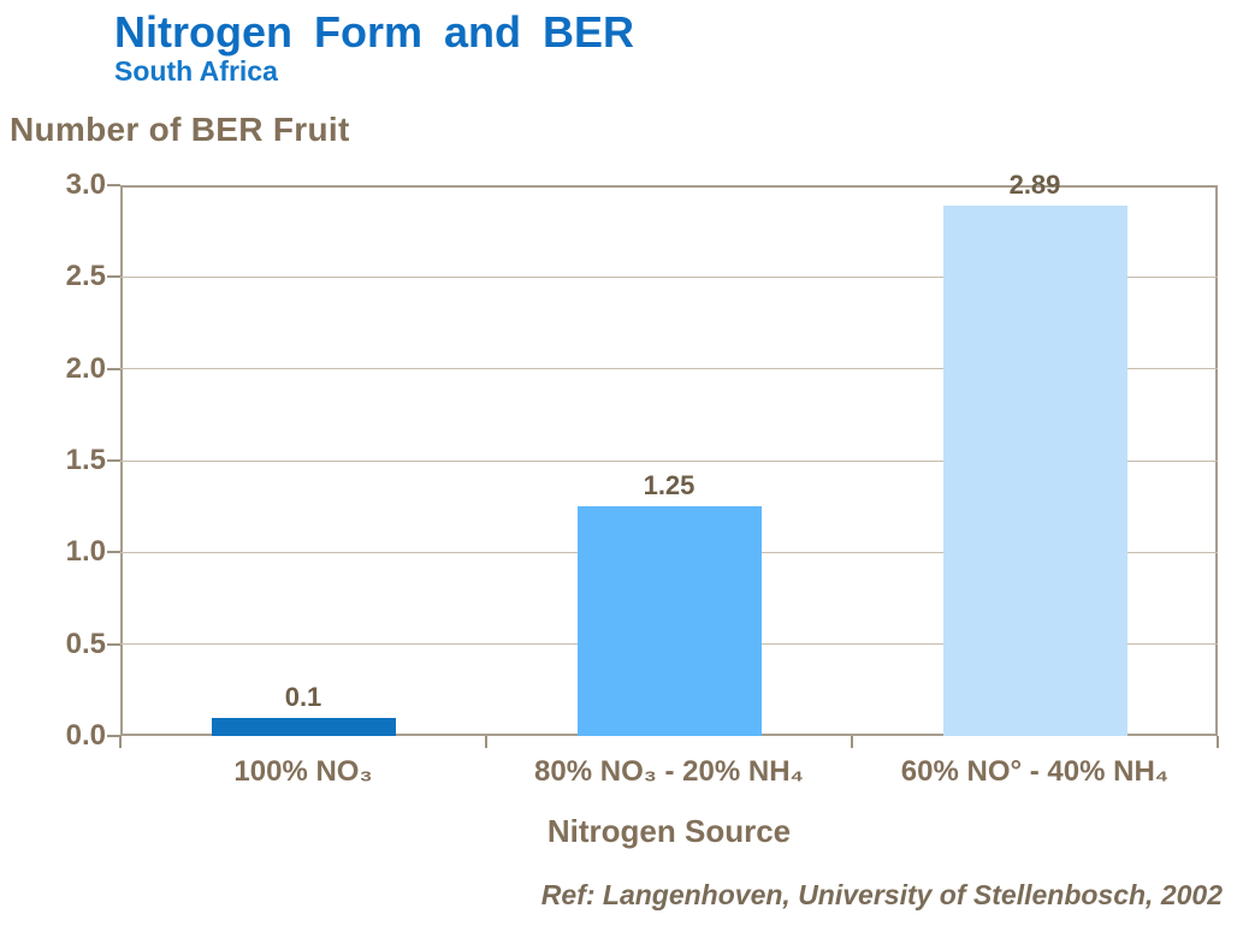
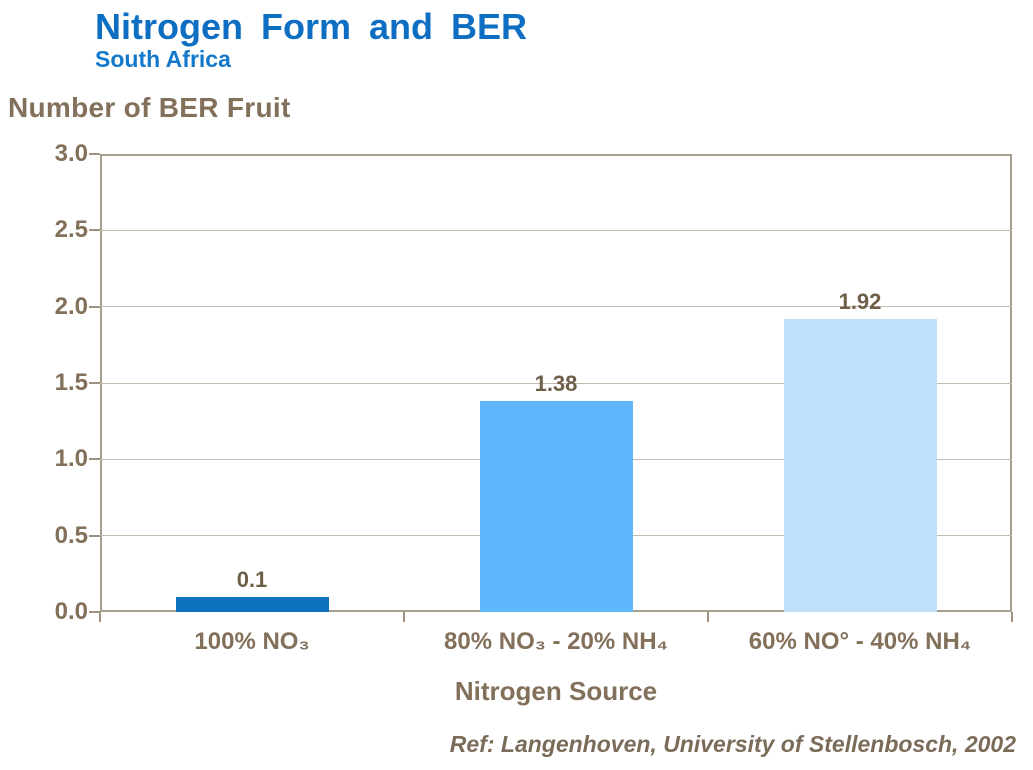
80% NO₃ - 20% NH₄: 1.25 -> 1.38
60% NO° - 40% NH₄: 2.89 -> 1.92
